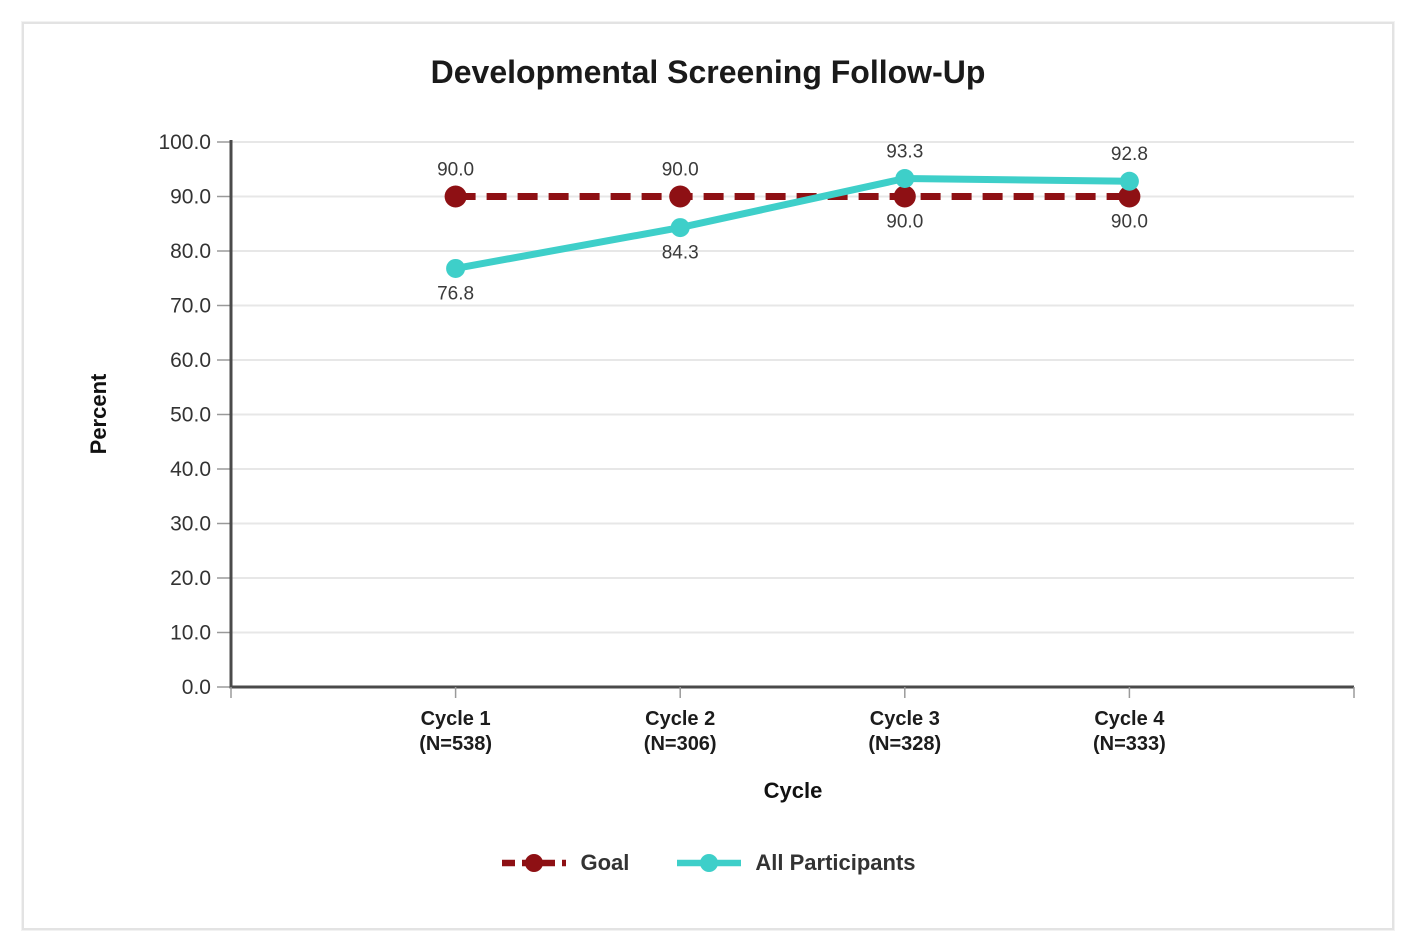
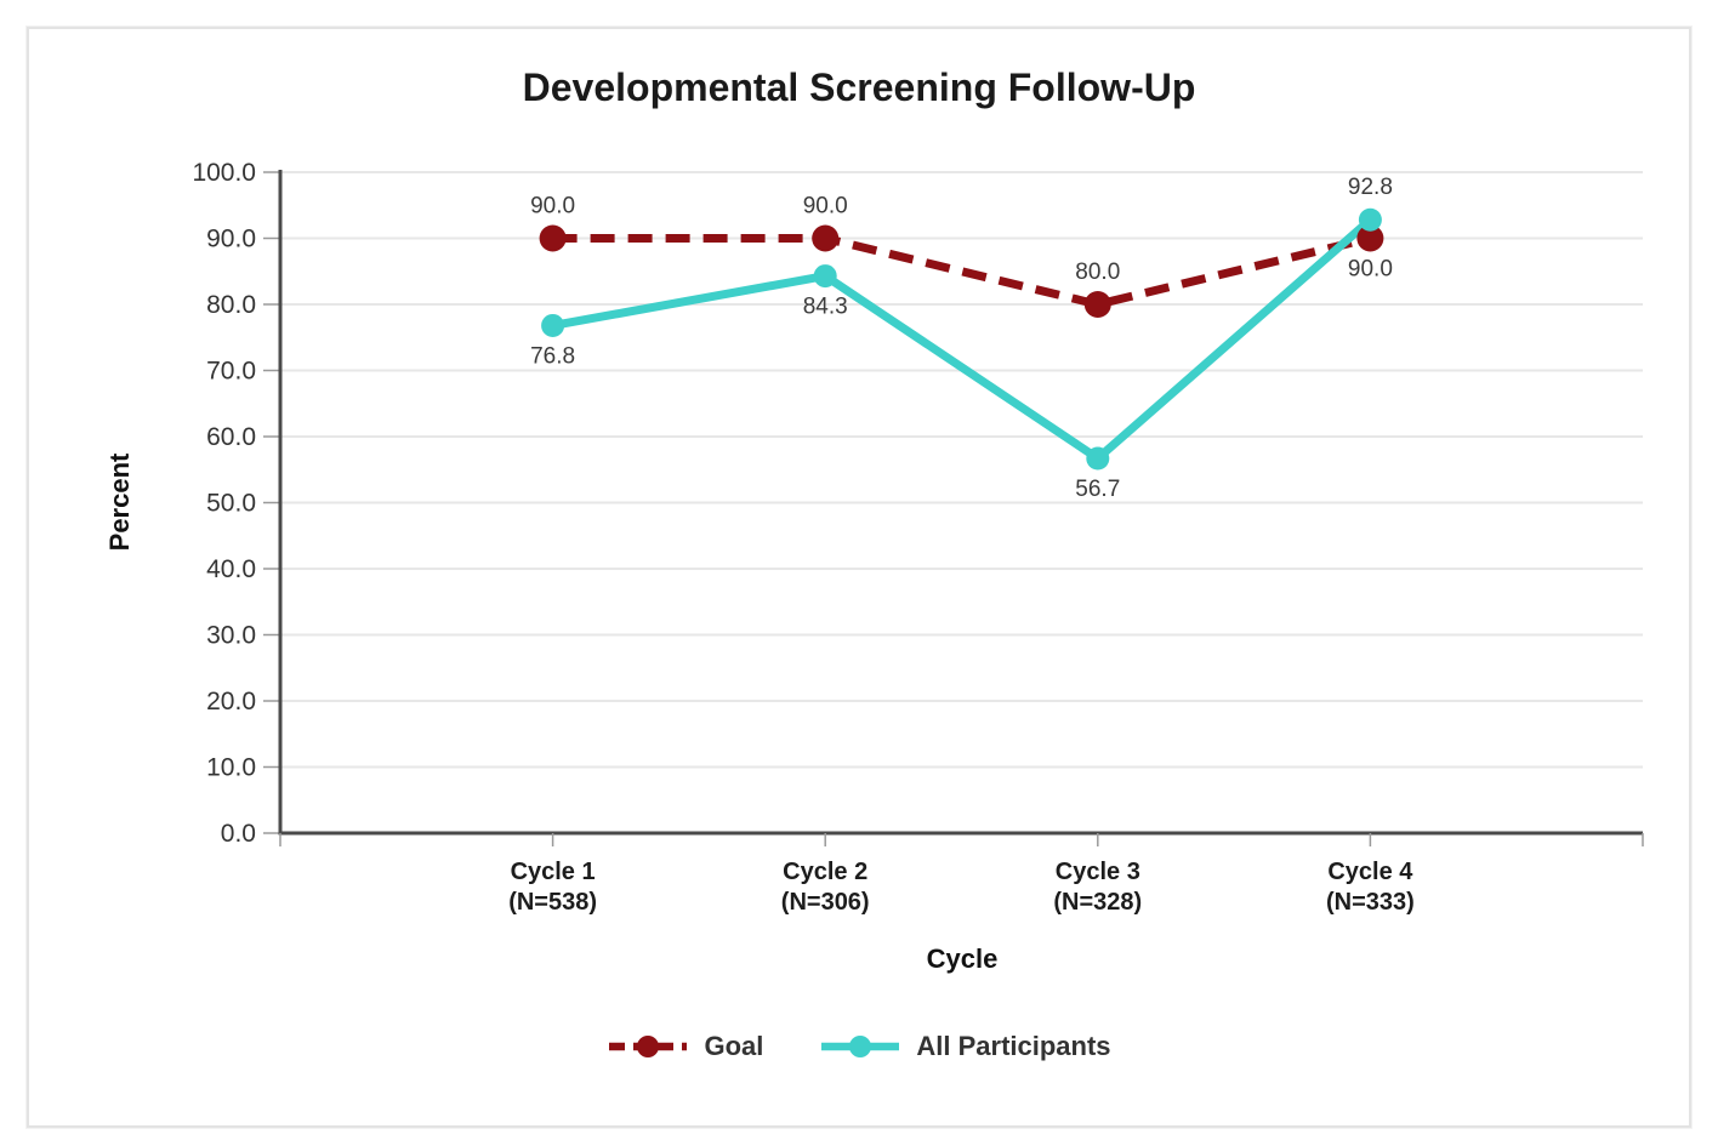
Goal/Cycle 3: 90.0 -> 80.0
All Participants/Cycle 3: 93.3 -> 56.7
